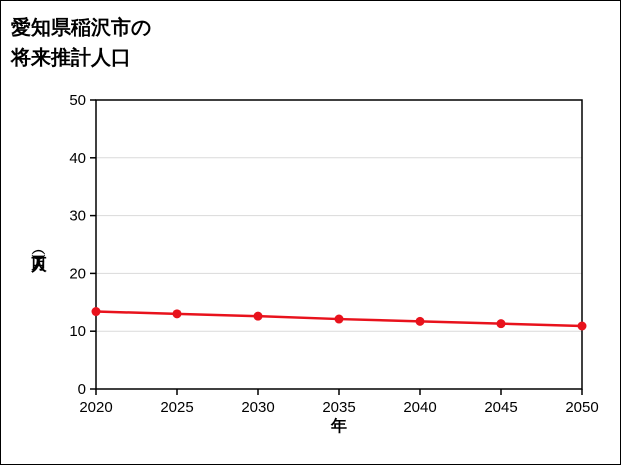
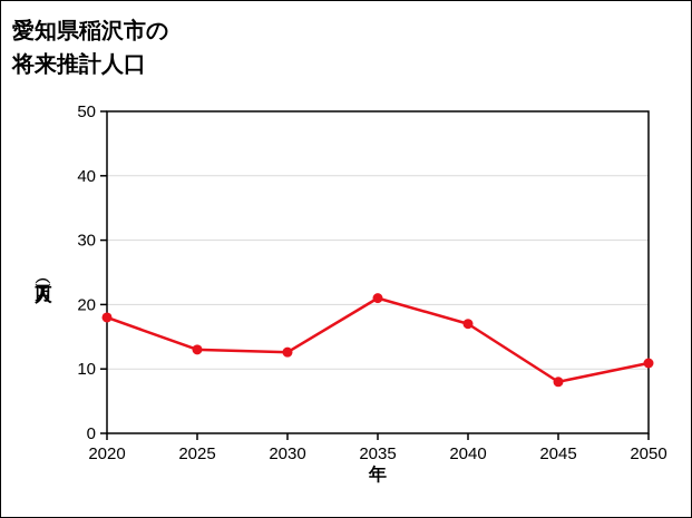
2020: 13 -> 18
2035: 12 -> 21
2040: 12 -> 17
2045: 11 -> 8
